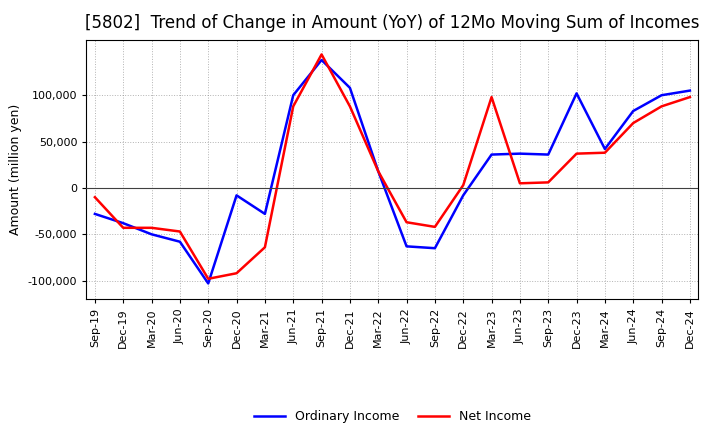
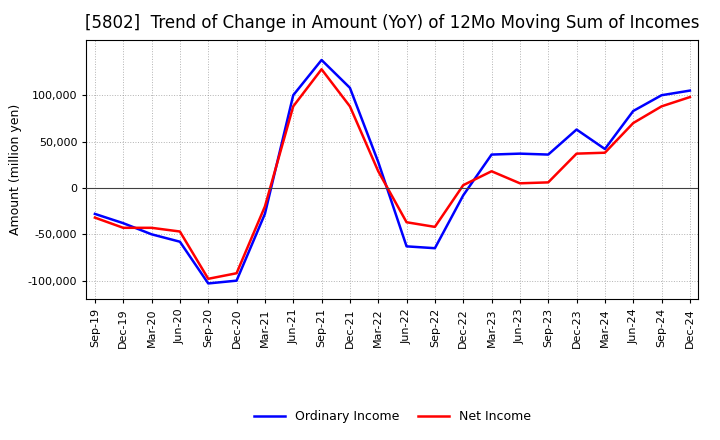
Net Income/Sep-19: -10,000 -> -32,000
Ordinary Income/Dec-20: -8,000 -> -100,000
Net Income/Mar-21: -64,000 -> -20,000
Net Income/Sep-21: 144,000 -> 128,000
Ordinary Income/Mar-22: 18,000 -> 28,000
Net Income/Mar-23: 98,000 -> 18,000
Ordinary Income/Dec-23: 102,000 -> 63,000
